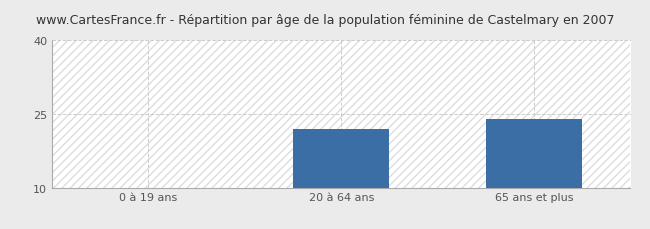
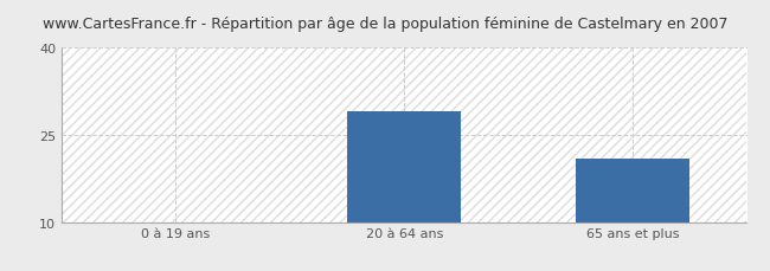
20 à 64 ans: 22 -> 29
65 ans et plus: 24 -> 21
